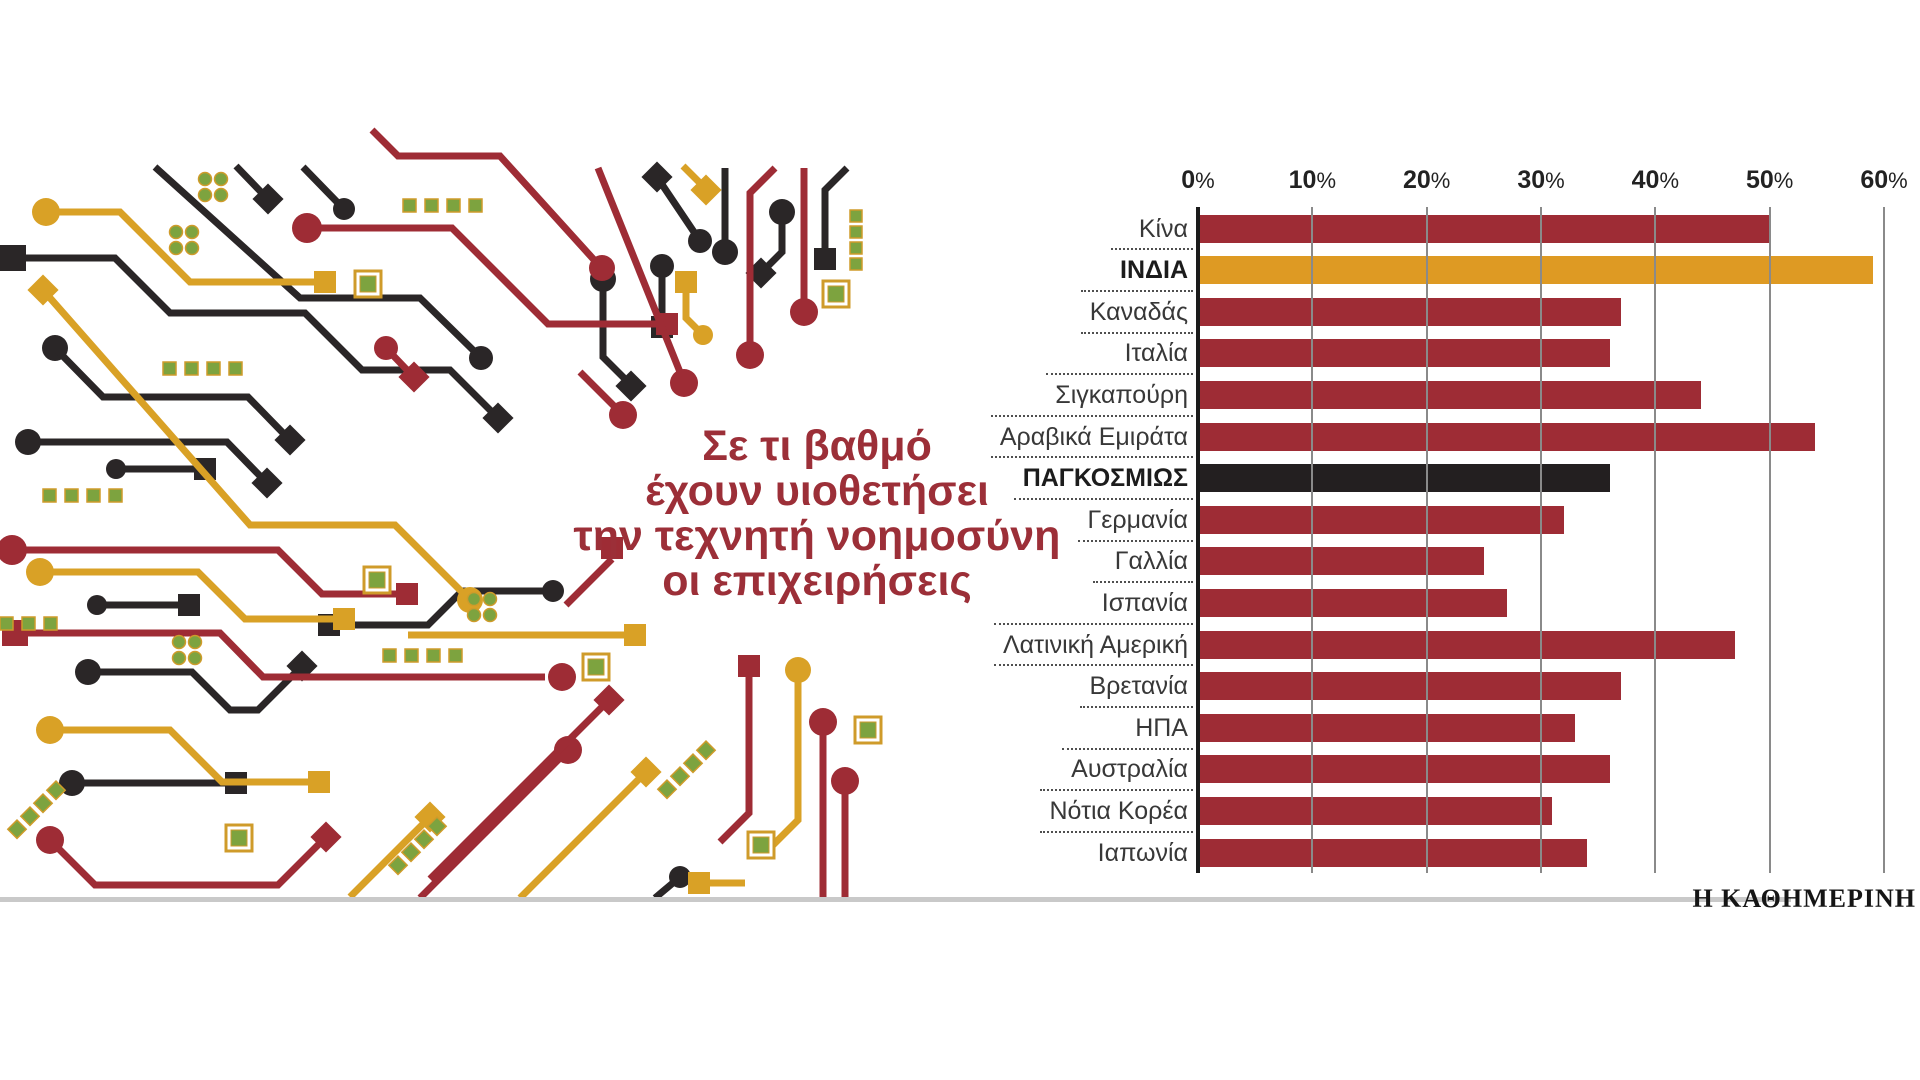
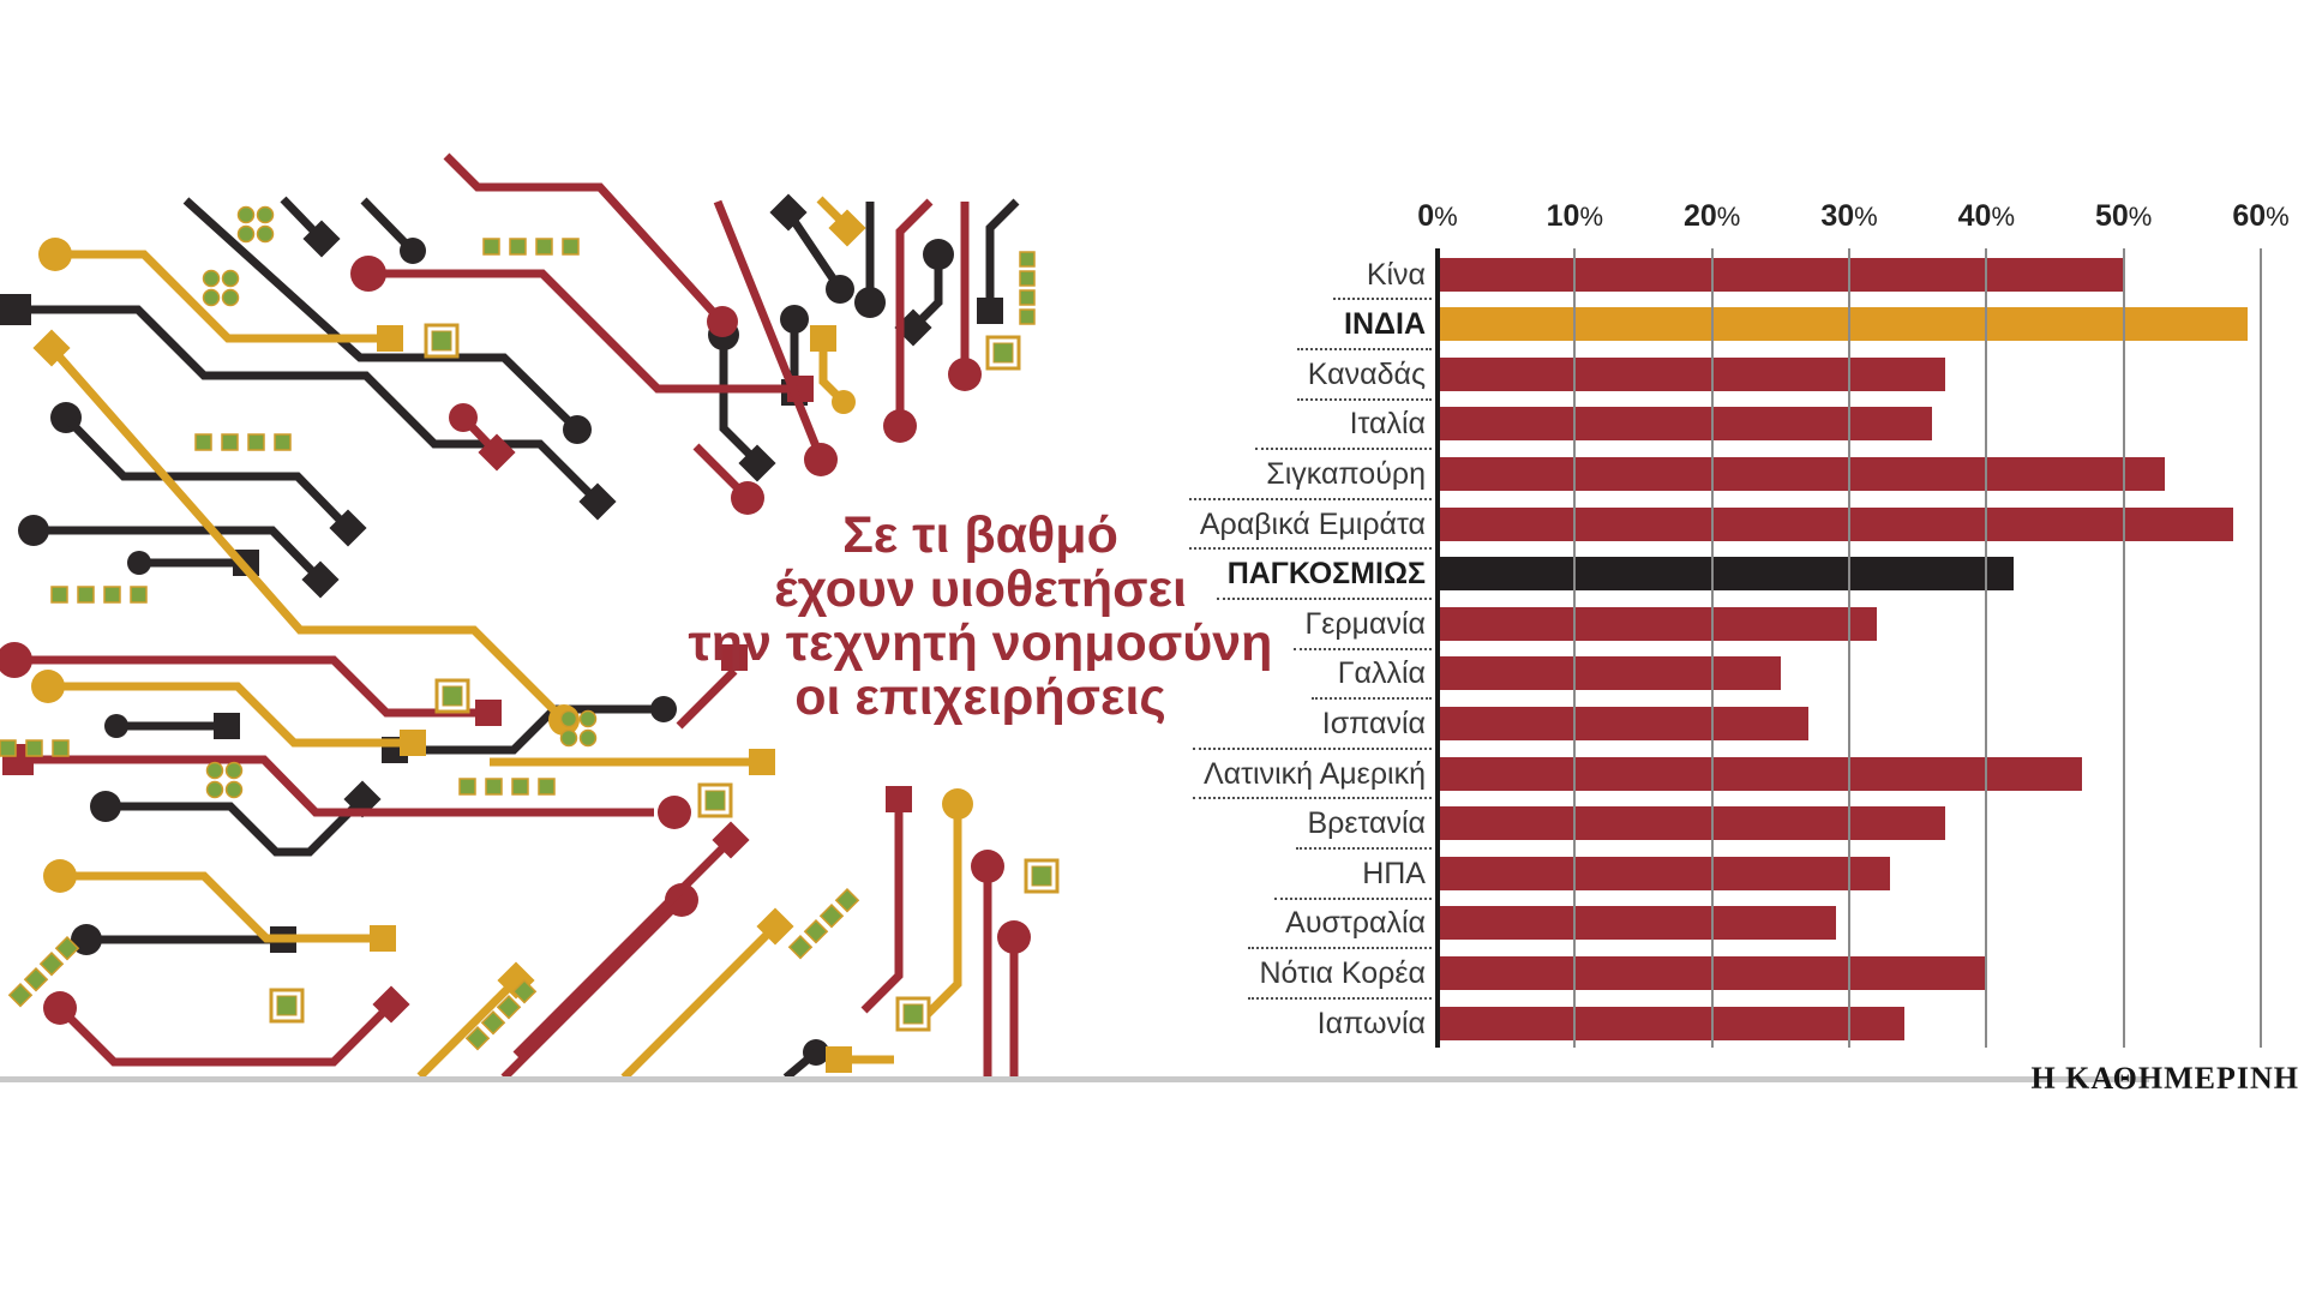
Σιγκαπούρη: 44 -> 53
Αραβικά Εμιράτα: 54 -> 58
ΠΑΓΚΟΣΜΙΩΣ: 36 -> 42
Αυστραλία: 36 -> 29
Νότια Κορέα: 31 -> 40
